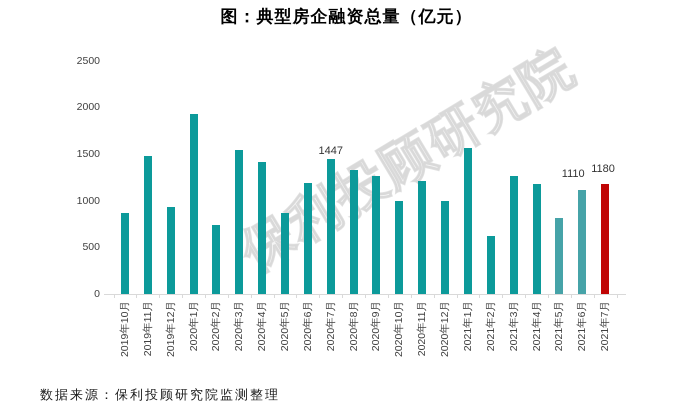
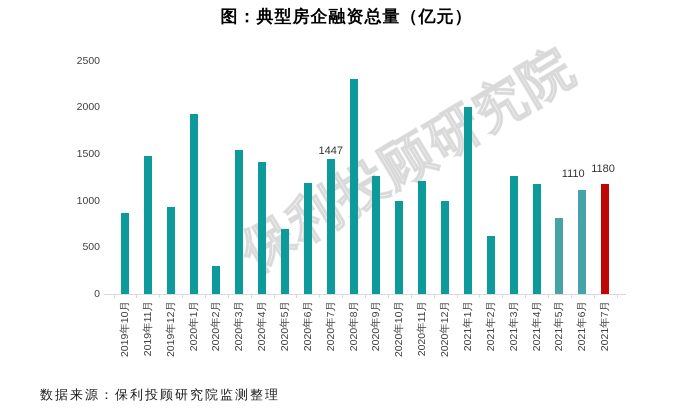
2020年2月: 700 -> 300
2020年5月: 900 -> 700
2020年8月: 1300 -> 2300
2021年1月: 1600 -> 2000
